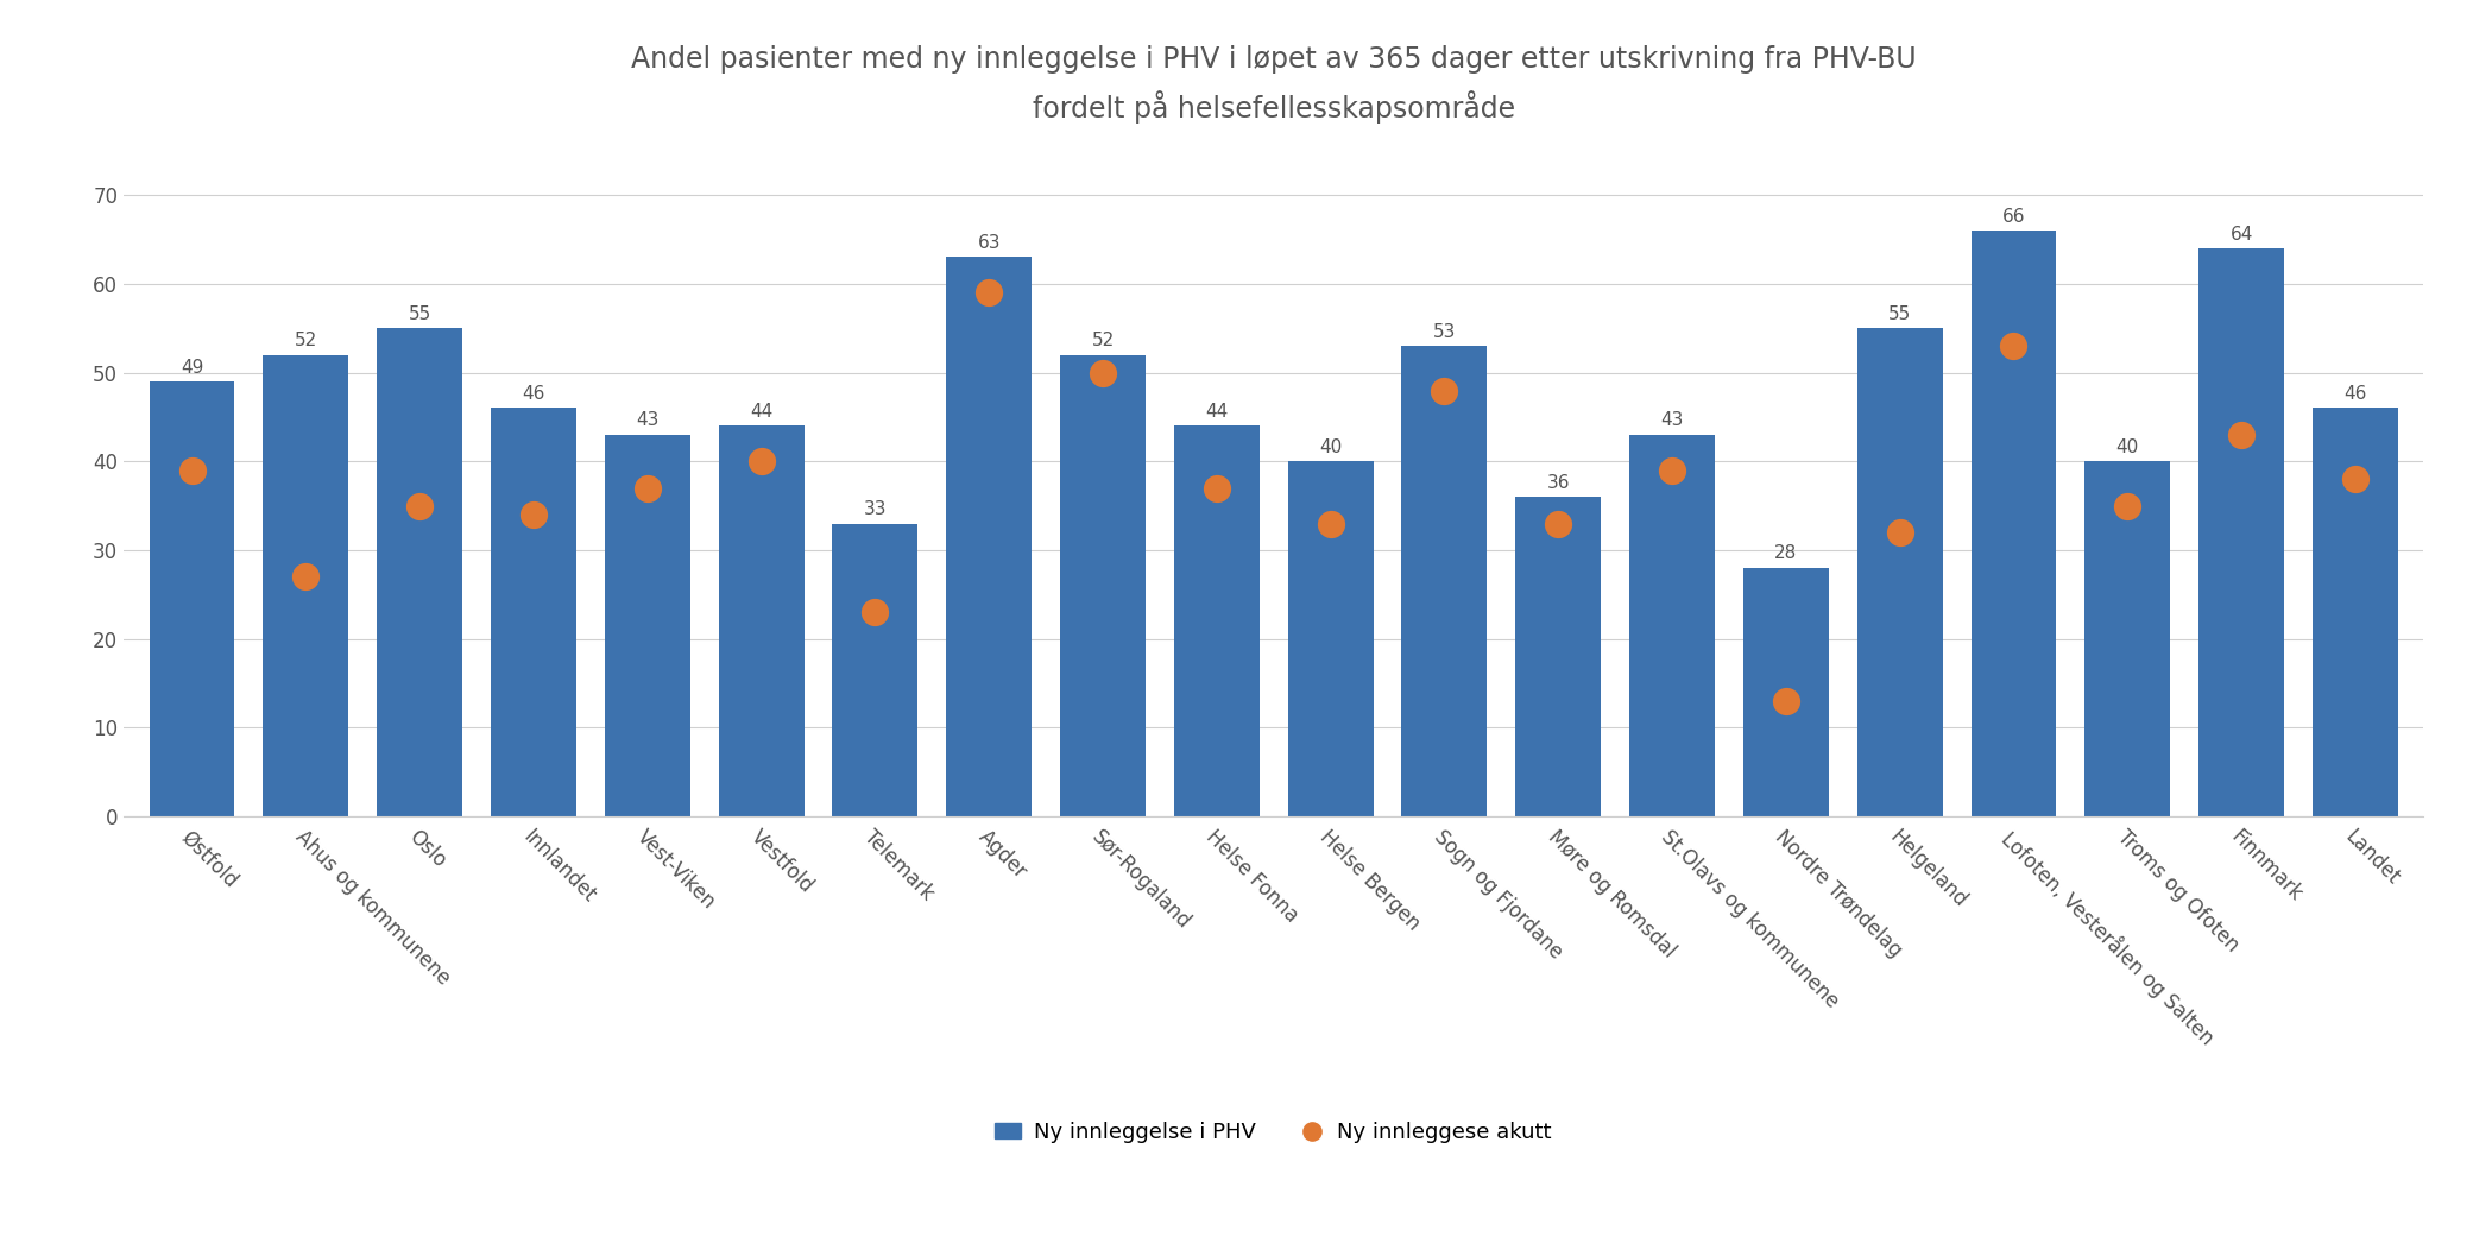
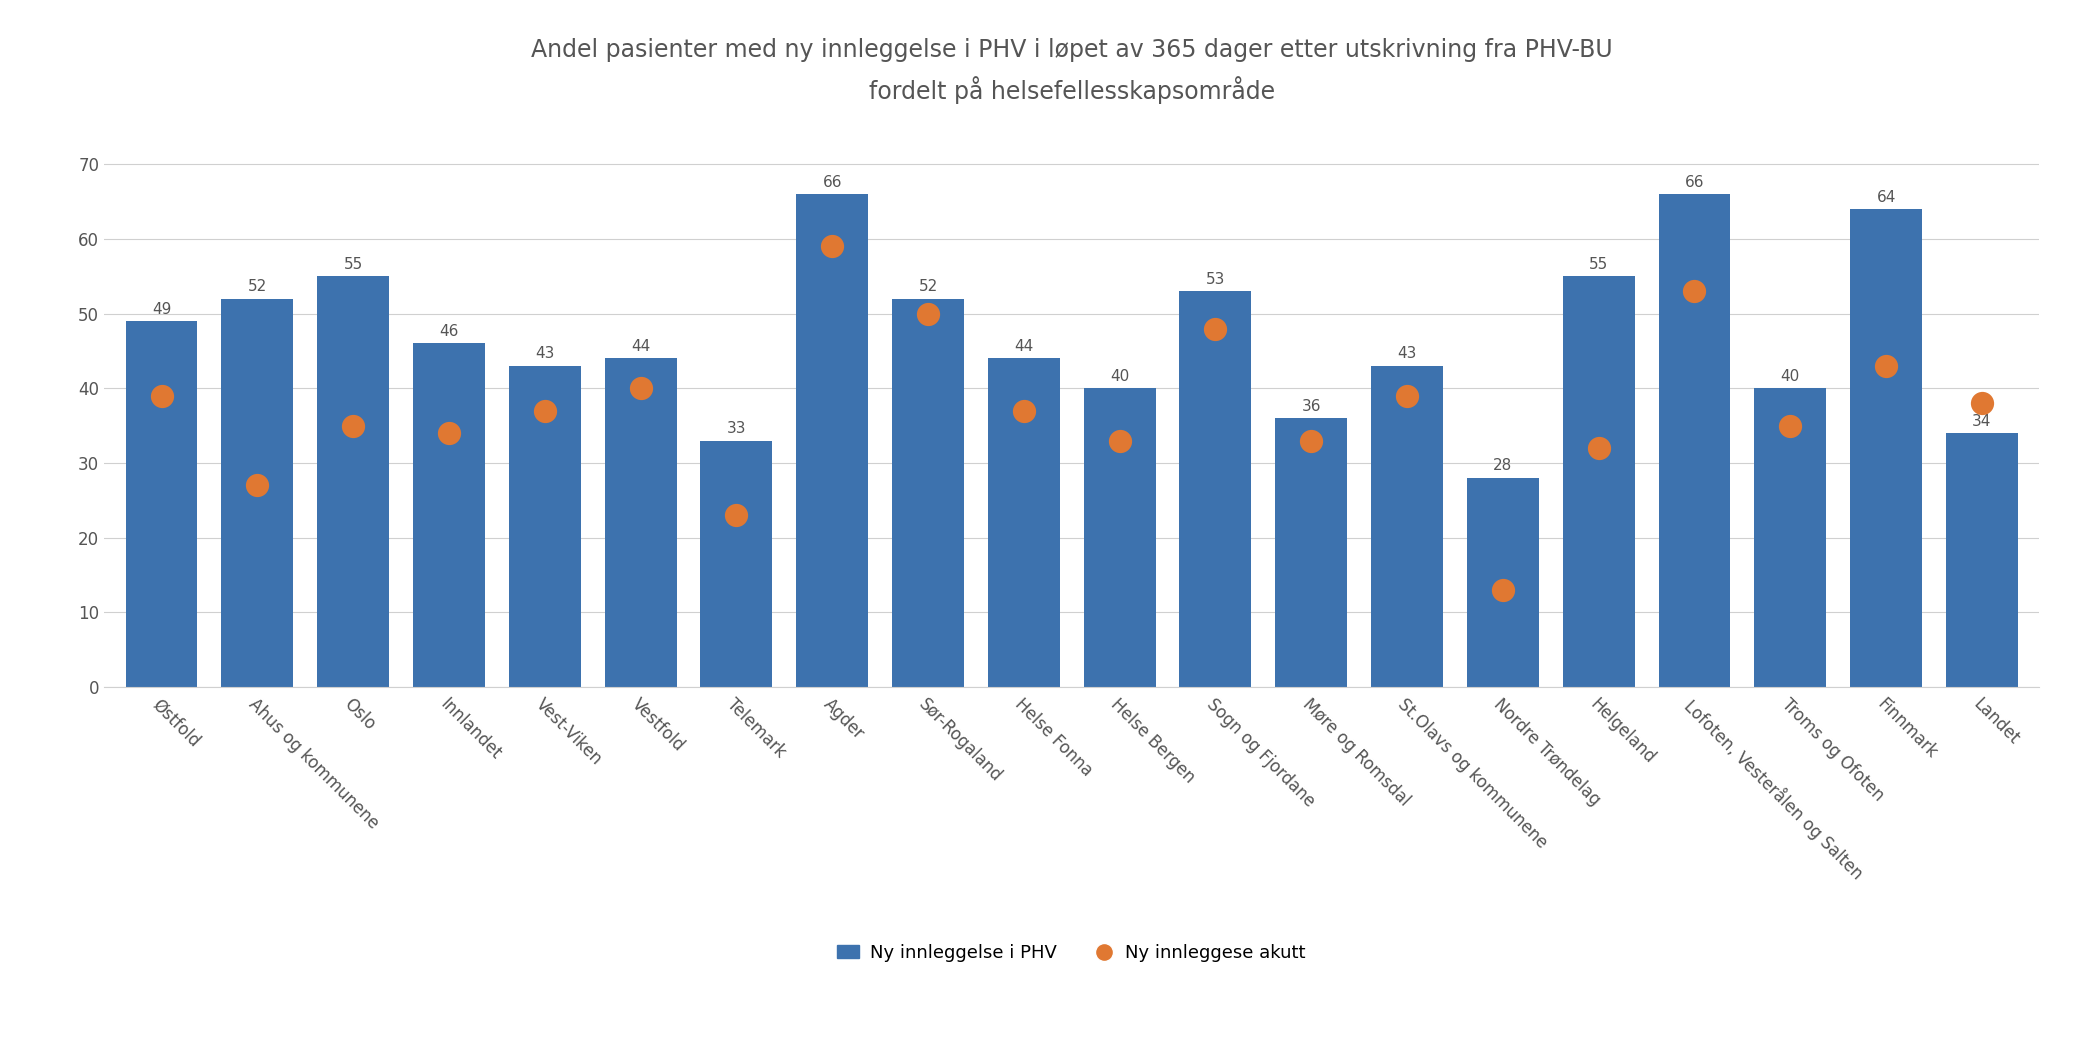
Ny innleggelse i PHV/Agder: 63 -> 66
Ny innleggelse i PHV/Landet: 46 -> 34
